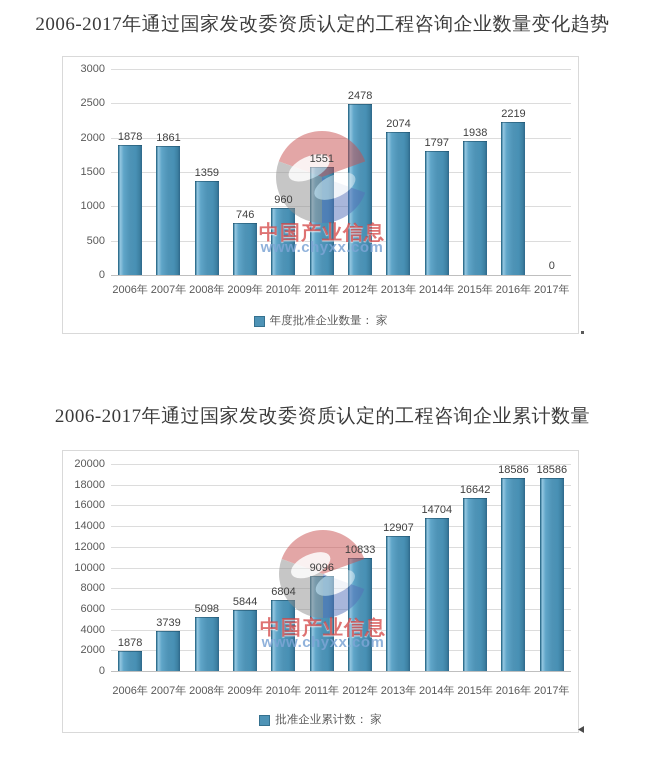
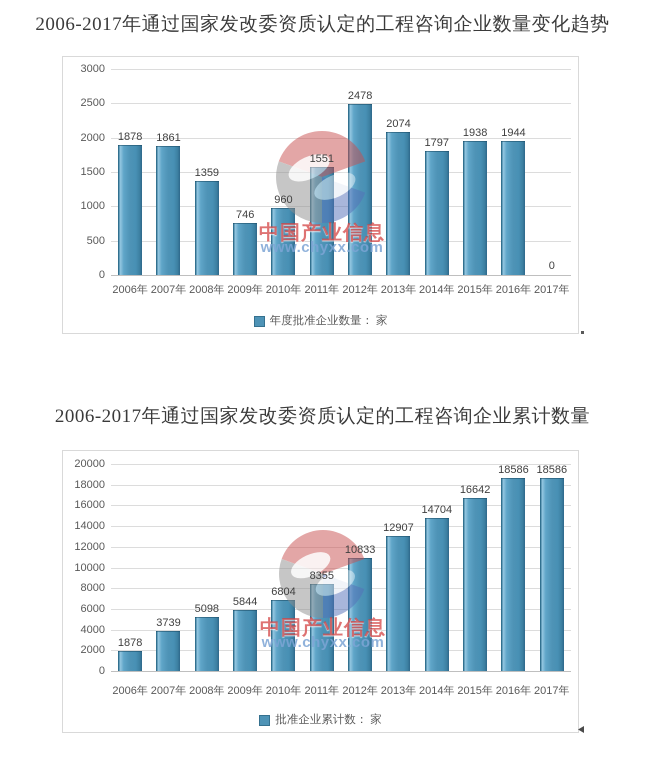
2006-2017年通过国家发改委资质认定的工程咨询企业数量变化趋势/2016年: 2219 -> 1944
2006-2017年通过国家发改委资质认定的工程咨询企业累计数量/2011年: 9096 -> 8355
